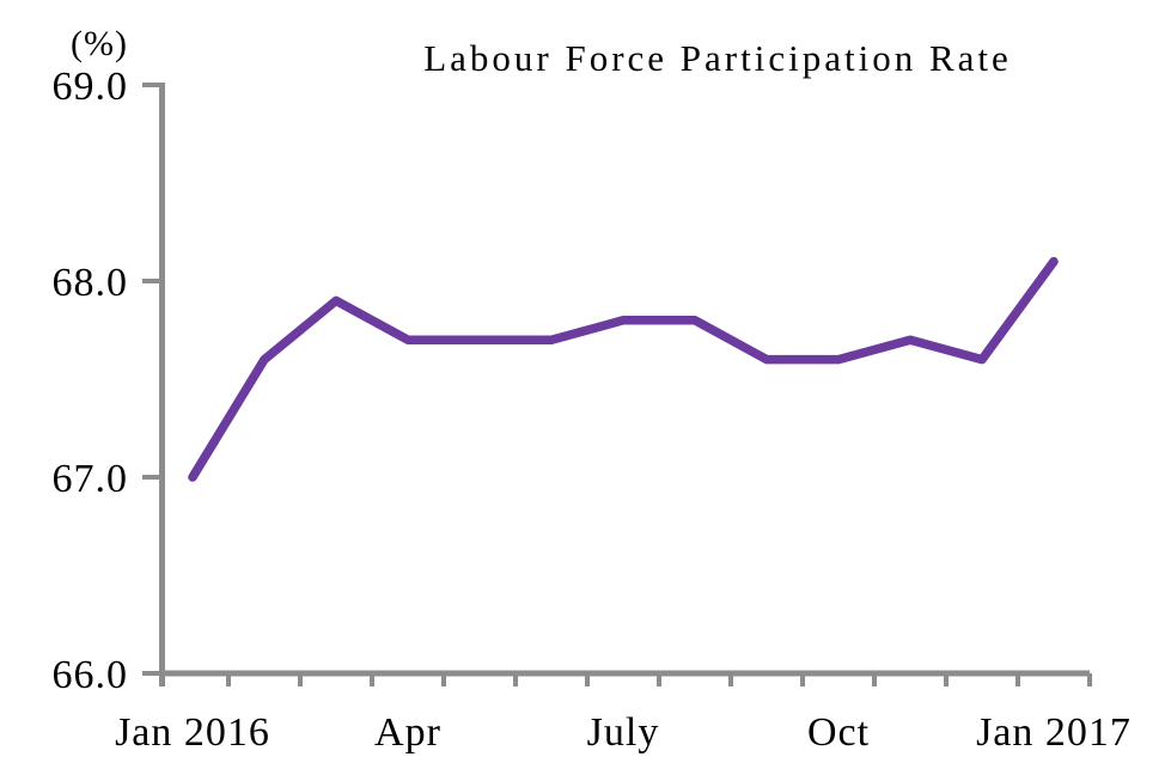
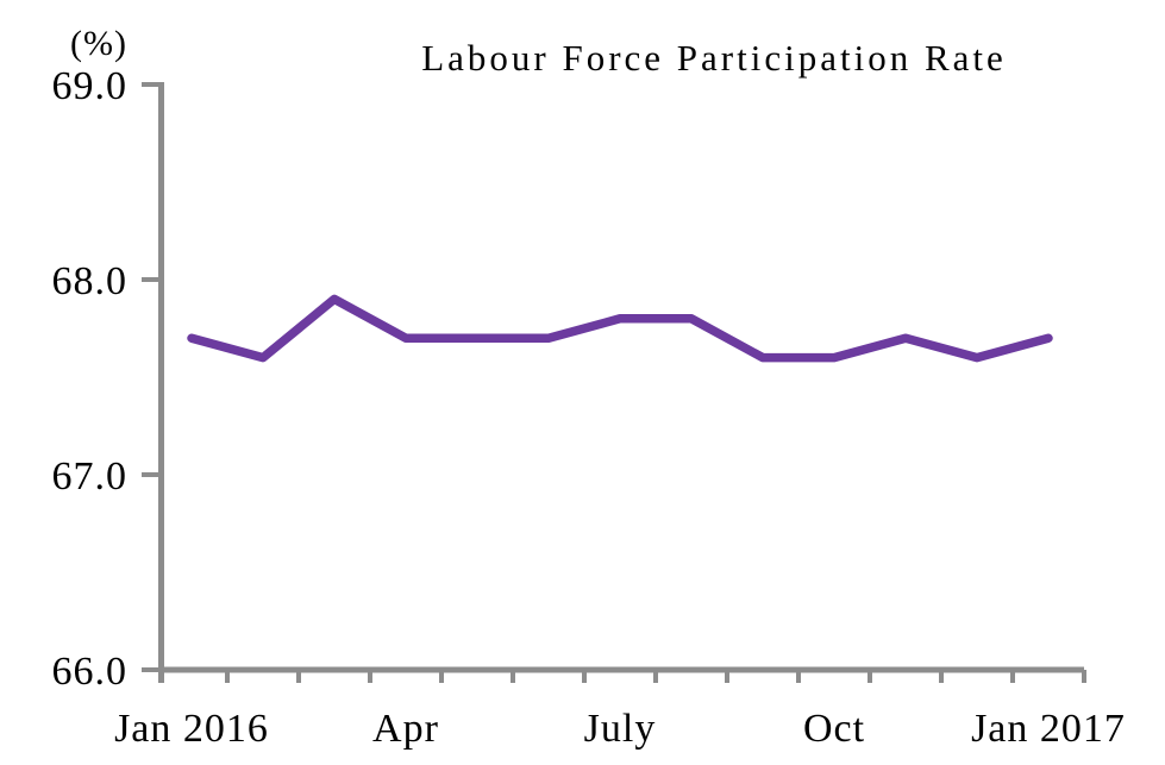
Jan 2016: 67.0 -> 67.7
Jan 2017: 68.1 -> 67.7
